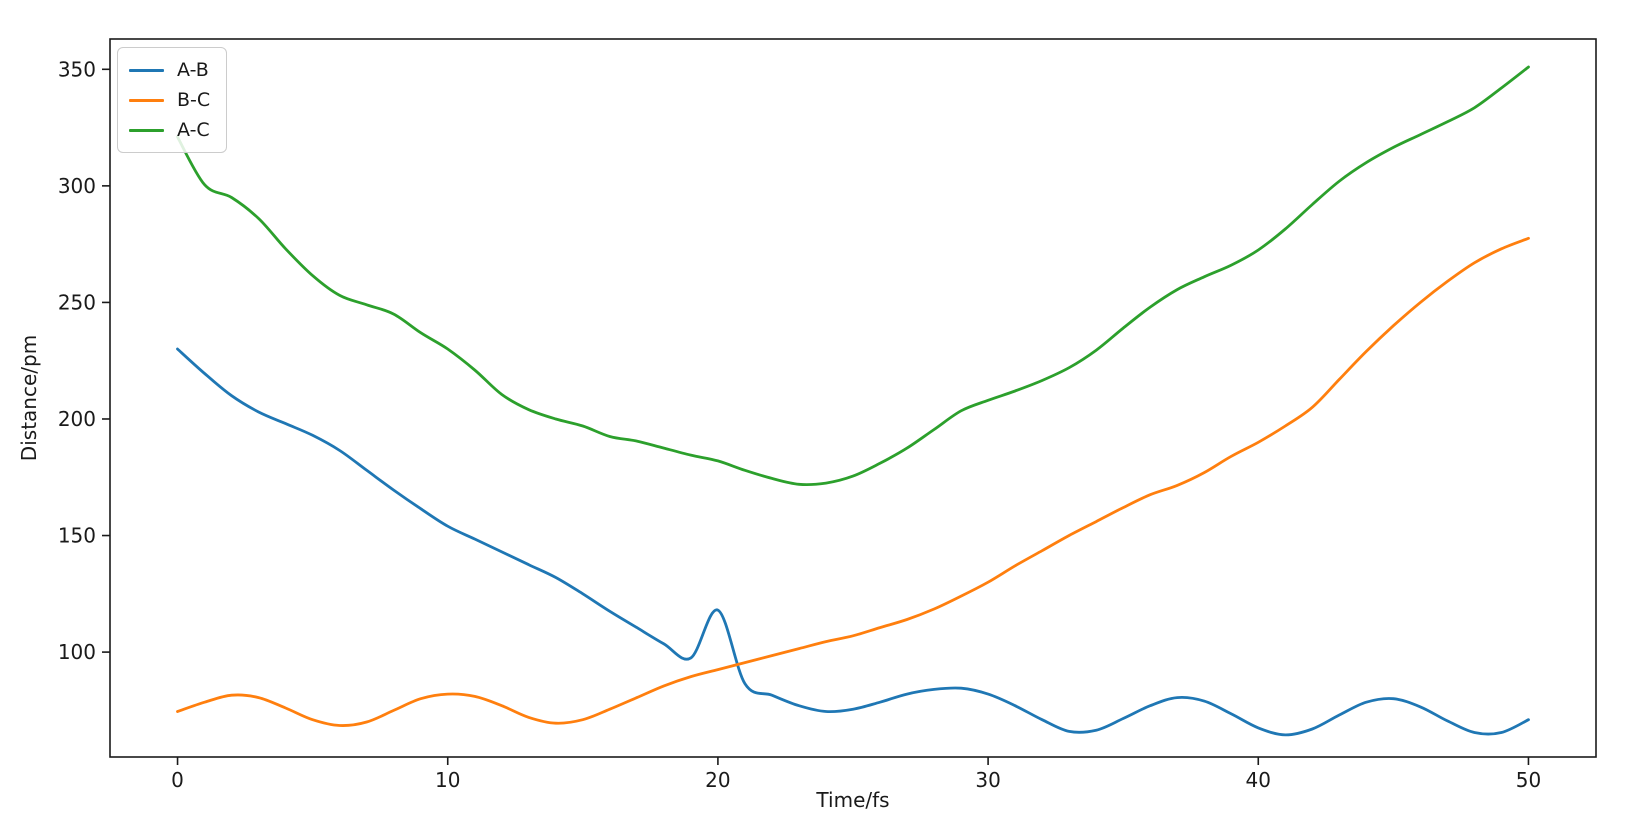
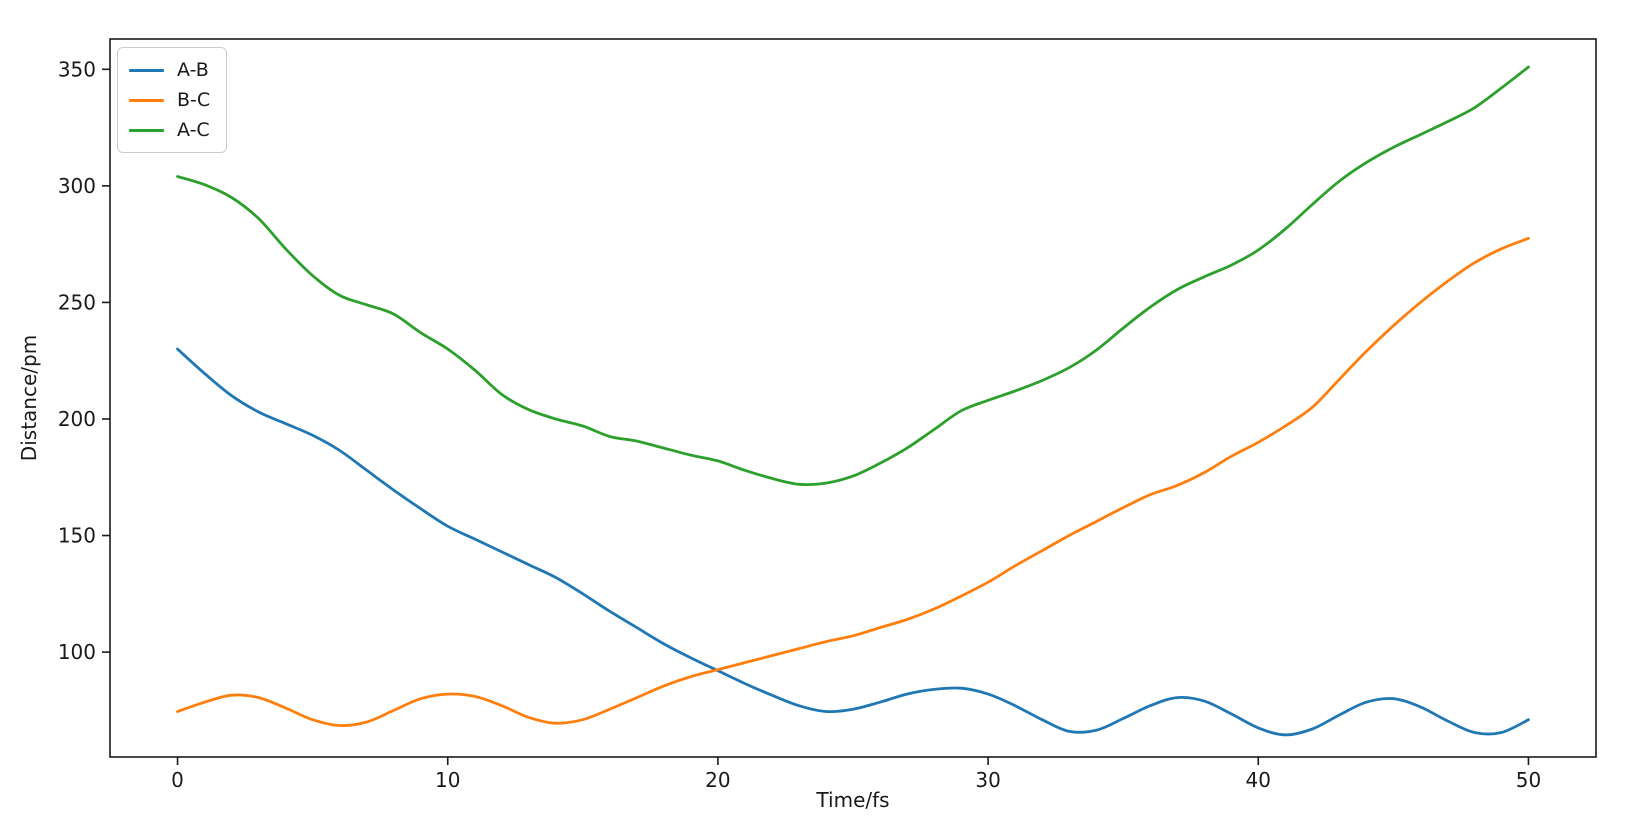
A-C/0: 321 -> 304
A-B/20: 118 -> 92
